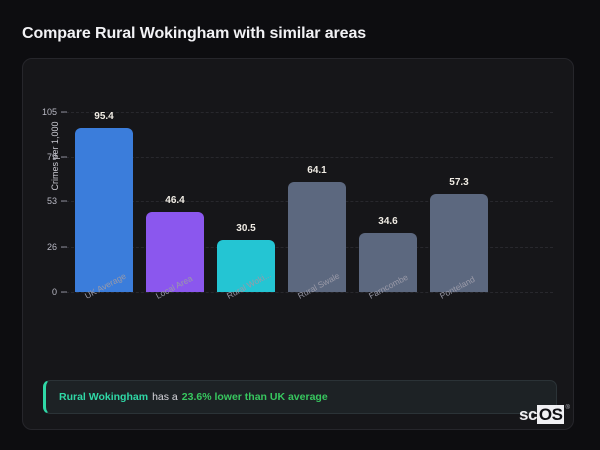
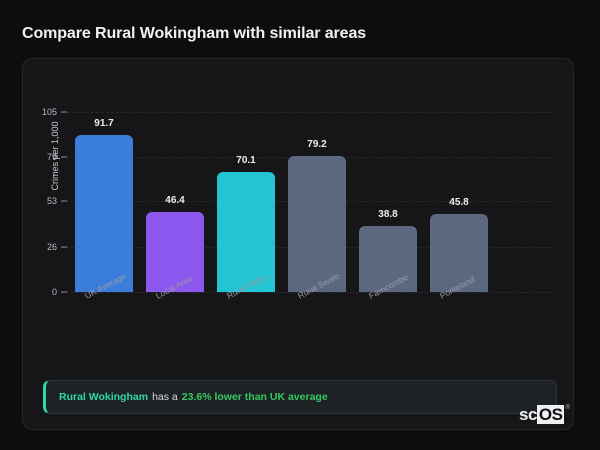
UK Average: 95.4 -> 91.7
Rural Woki...: 30.5 -> 70.1
Rural Swale: 64.1 -> 79.2
Farncombe: 34.6 -> 38.8
Ponteland: 57.3 -> 45.8
